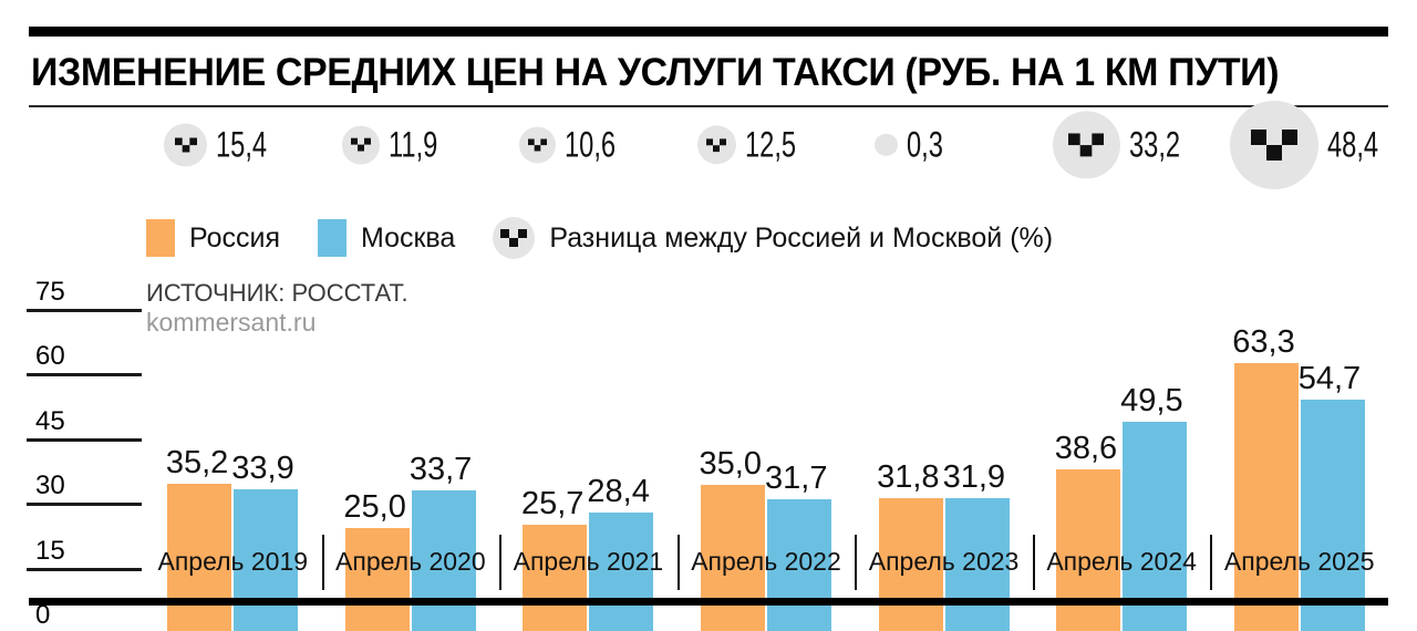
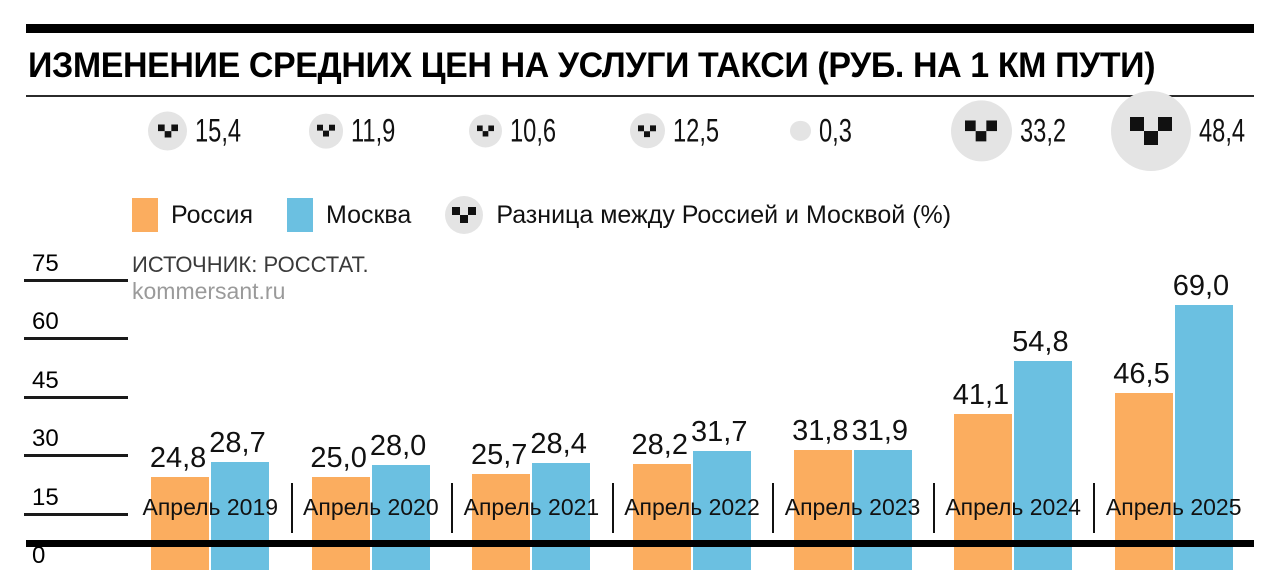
Россия/Апрель 2019: 35,2 -> 24,8
Москва/Апрель 2019: 33,9 -> 28,7
Москва/Апрель 2020: 33,7 -> 28,0
Россия/Апрель 2022: 35,0 -> 28,2
Россия/Апрель 2024: 38,6 -> 41,1
Москва/Апрель 2024: 49,5 -> 54,8
Россия/Апрель 2025: 63,3 -> 46,5
Москва/Апрель 2025: 54,7 -> 69,0
